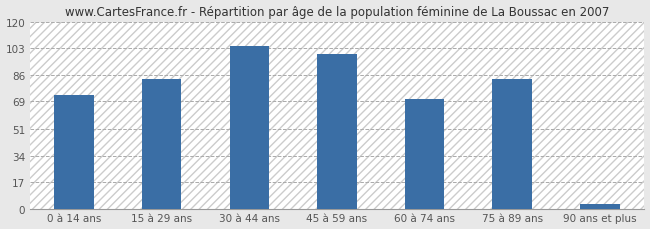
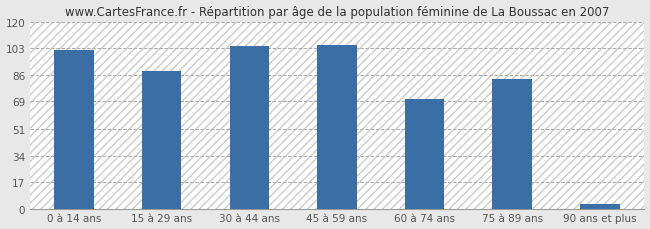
0 à 14 ans: 73 -> 102
15 à 29 ans: 83 -> 88
45 à 59 ans: 99 -> 105
